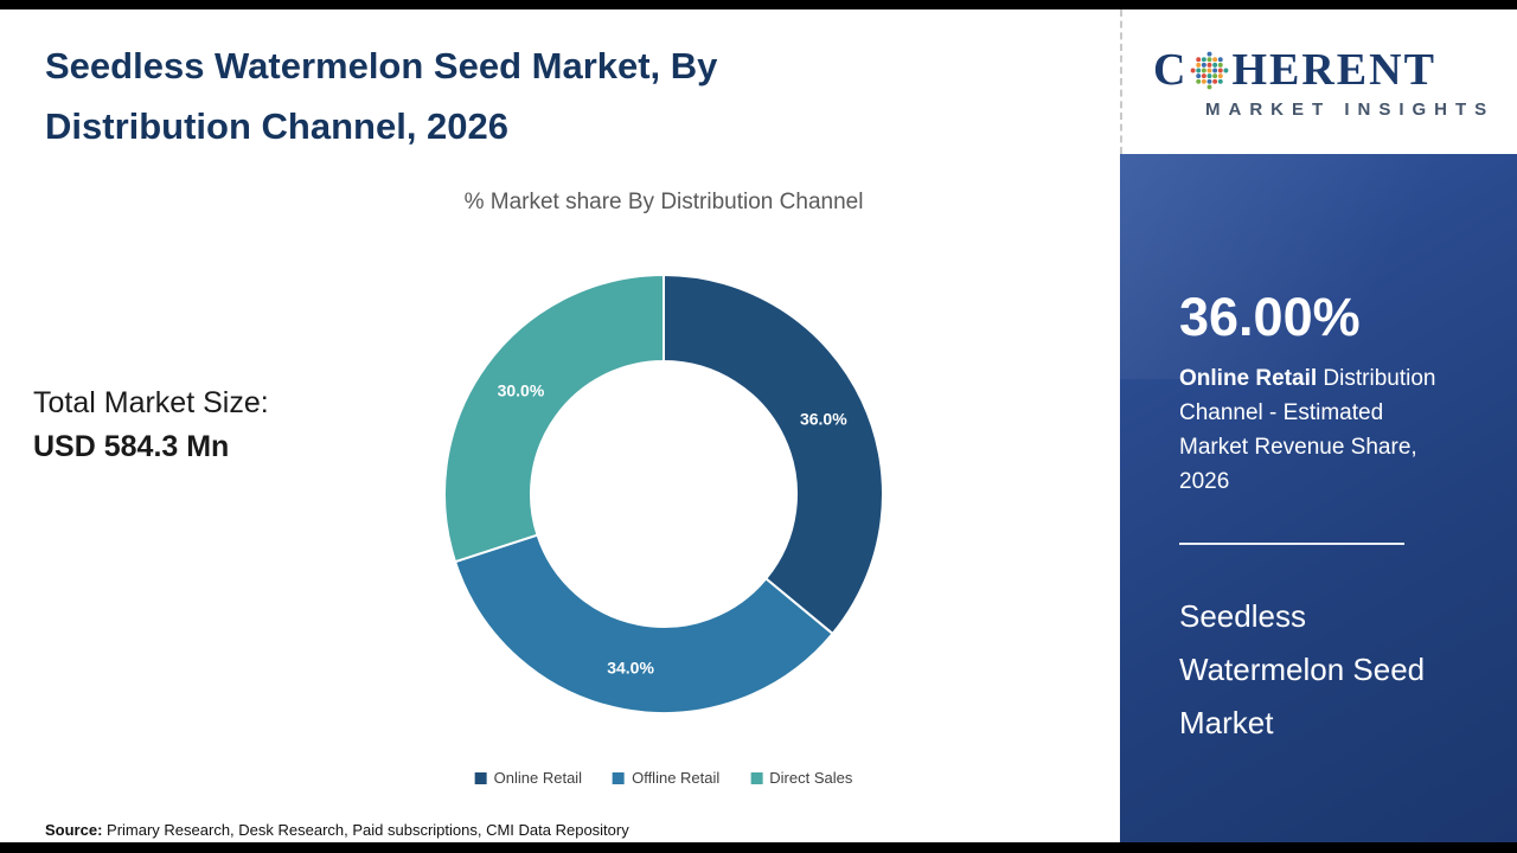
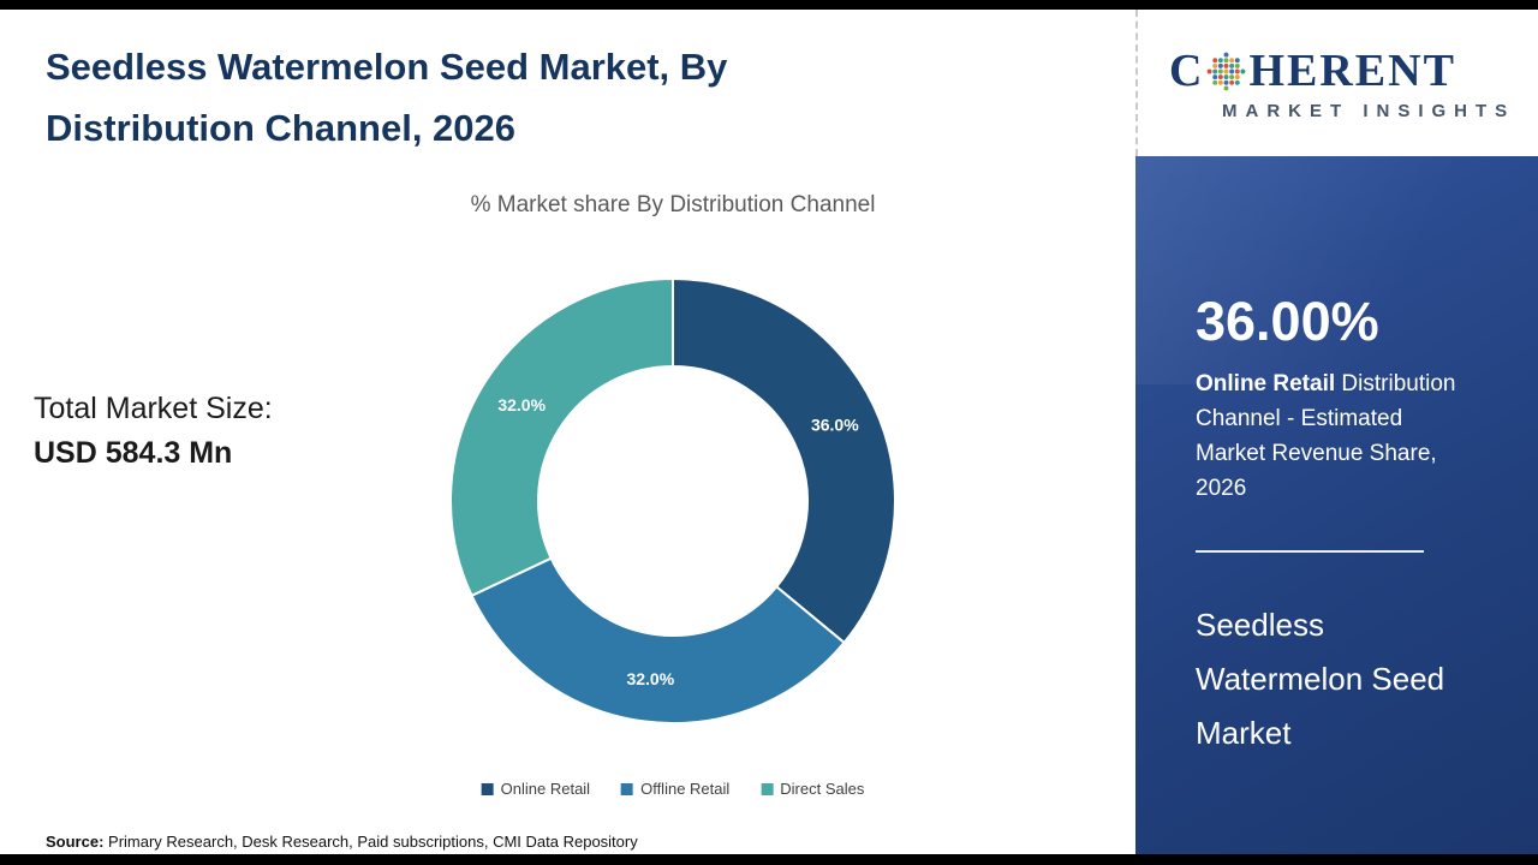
Offline Retail: 34.0% -> 32.0%
Direct Sales: 30.0% -> 32.0%
